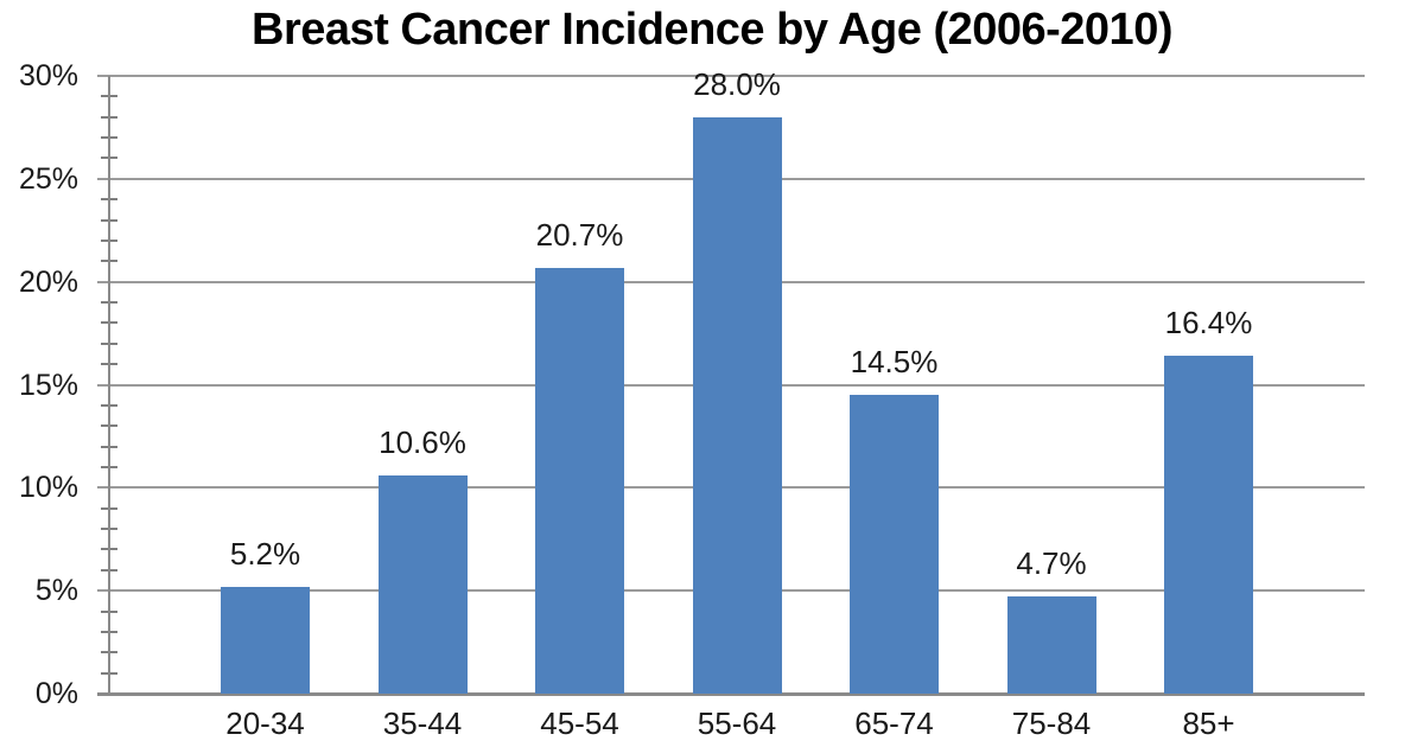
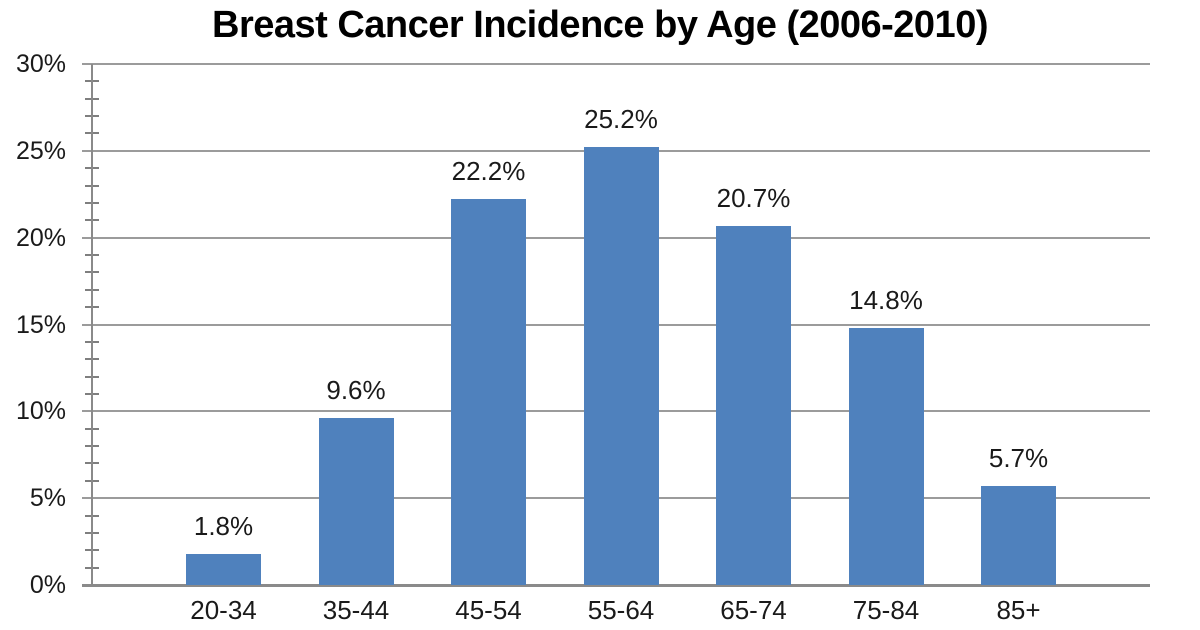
20-34: 5.2% -> 1.8%
35-44: 10.6% -> 9.6%
45-54: 20.7% -> 22.2%
55-64: 28.0% -> 25.2%
65-74: 14.5% -> 20.7%
75-84: 4.7% -> 14.8%
85+: 16.4% -> 5.7%
